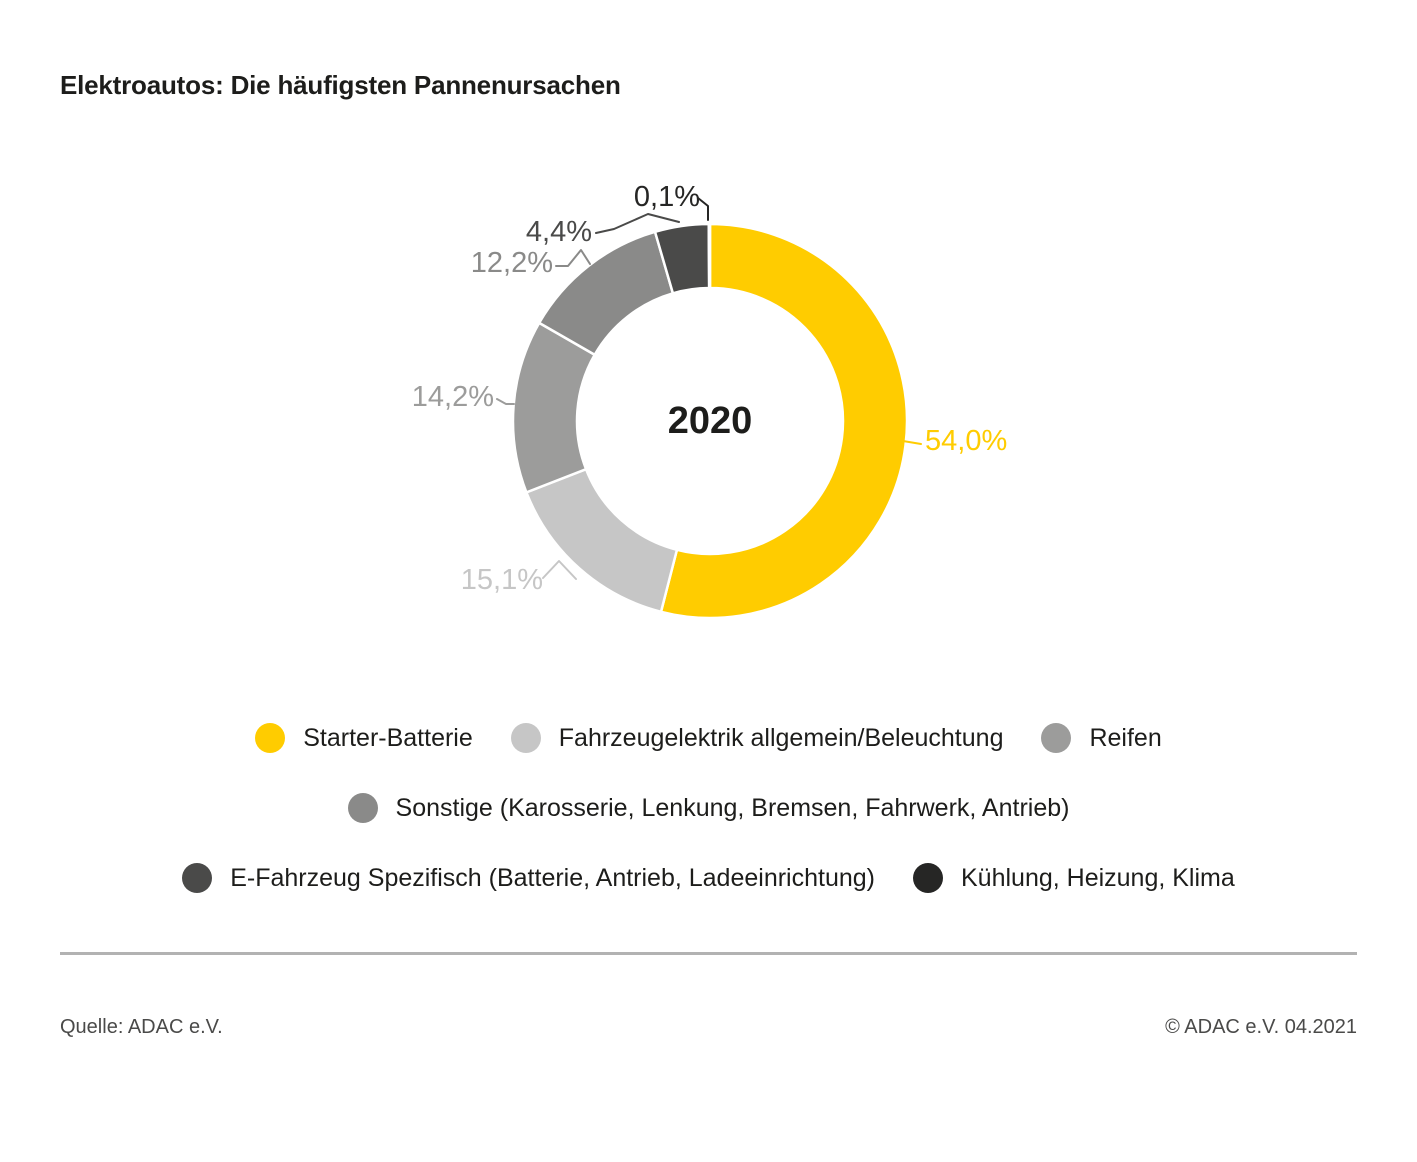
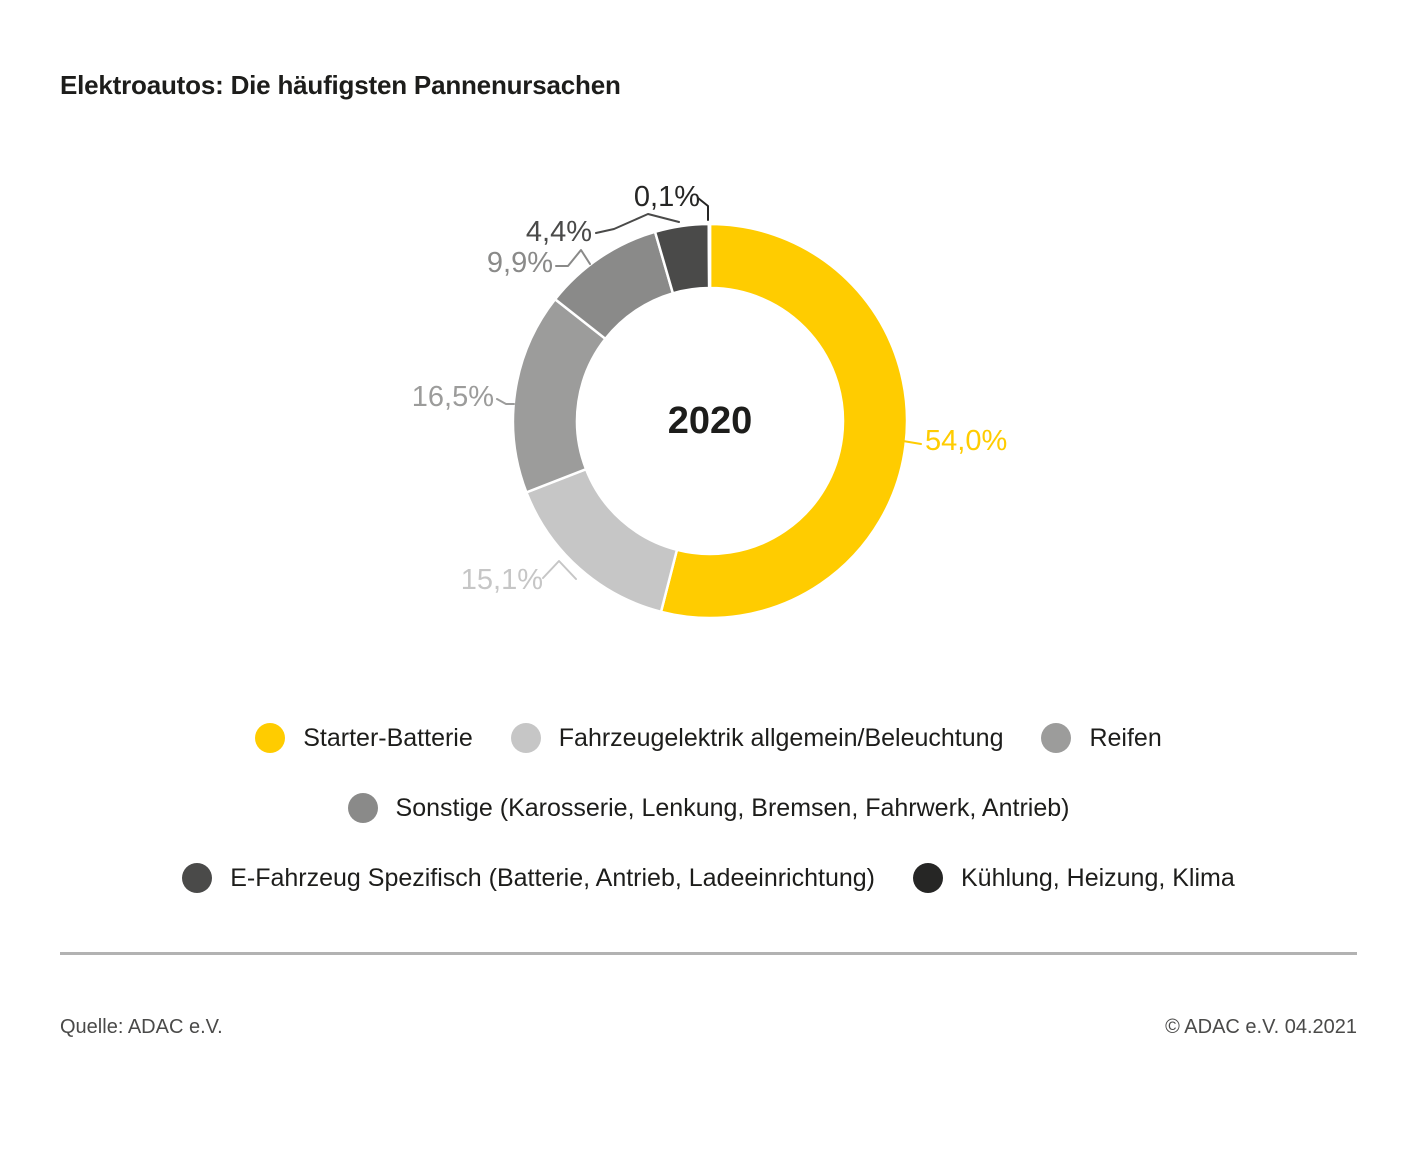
Reifen: 14,2% -> 16,5%
Sonstige (Karosserie, Lenkung, Bremsen, Fahrwerk, Antrieb): 12,2% -> 9,9%
